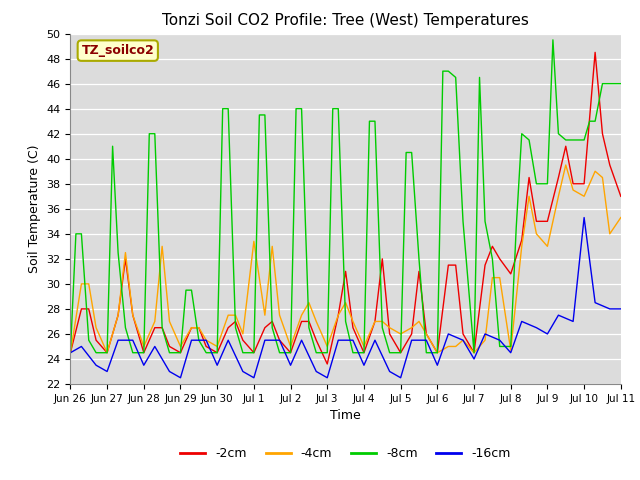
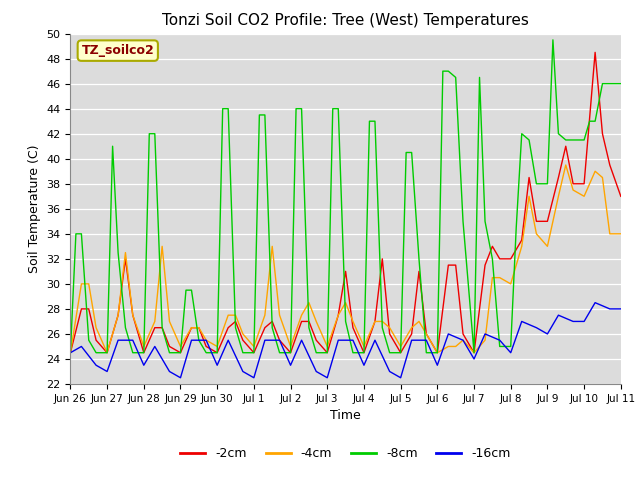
-4cm/Jul 1: 33.4 -> 25.0
-2cm/Jul 3: 23.6 -> 24.5
-4cm/Jul 5: 26.0 -> 25.0
-2cm/Jul 8: 30.8 -> 32.0
-4cm/Jul 8: 24.7 -> 30.0
-16cm/Jul 10: 35.3 -> 27.0
-4cm/Jul 11: 35.3 -> 34.0
